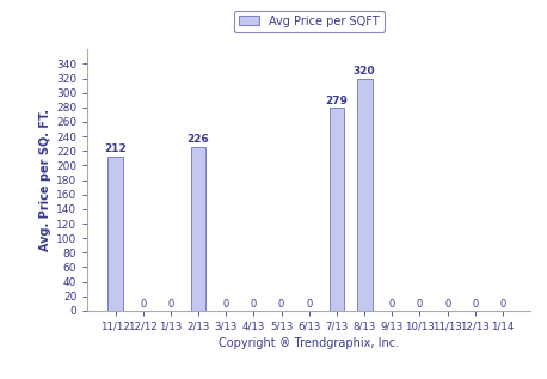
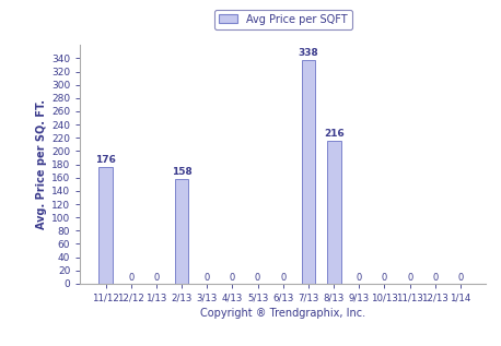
11/12: 212 -> 176
2/13: 226 -> 158
7/13: 279 -> 338
8/13: 320 -> 216
